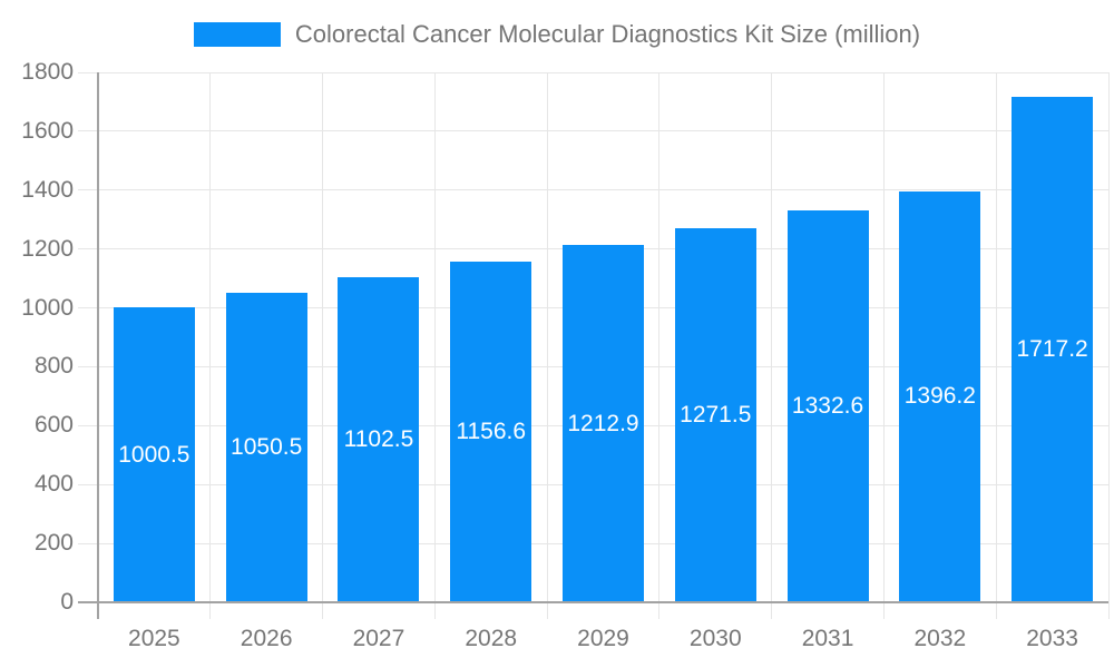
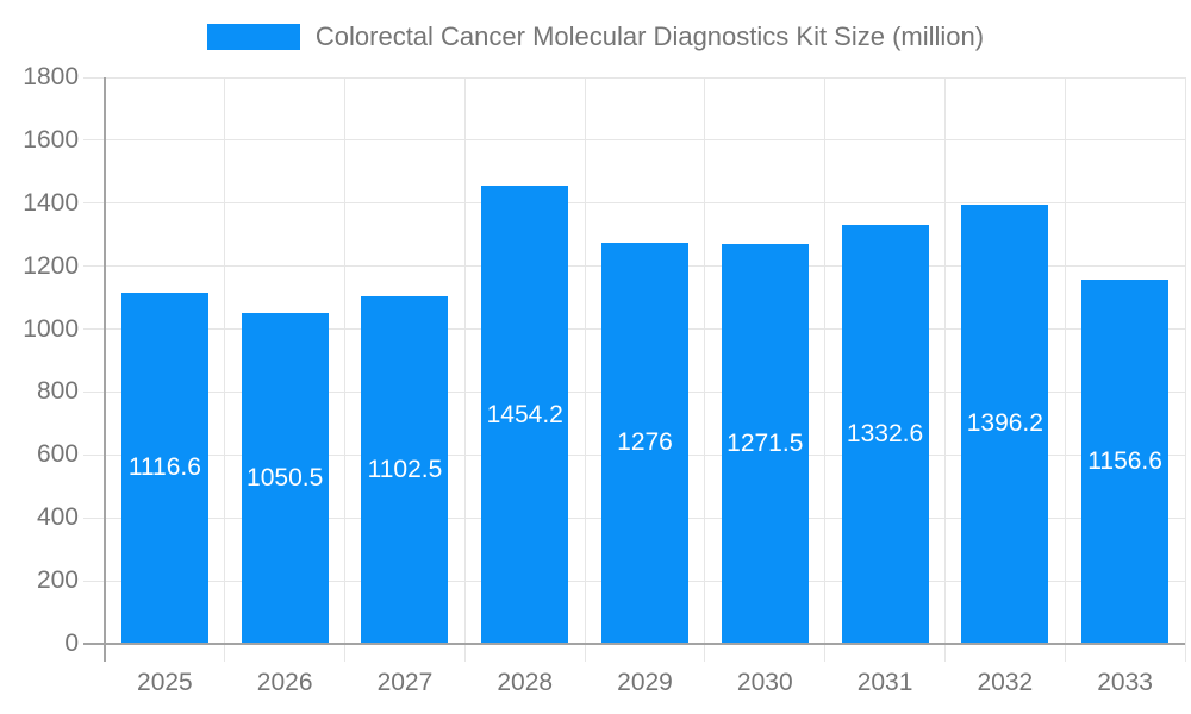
2025: 1000.5 -> 1116.6
2028: 1156.6 -> 1454.2
2029: 1212.9 -> 1276
2033: 1717.2 -> 1156.6
